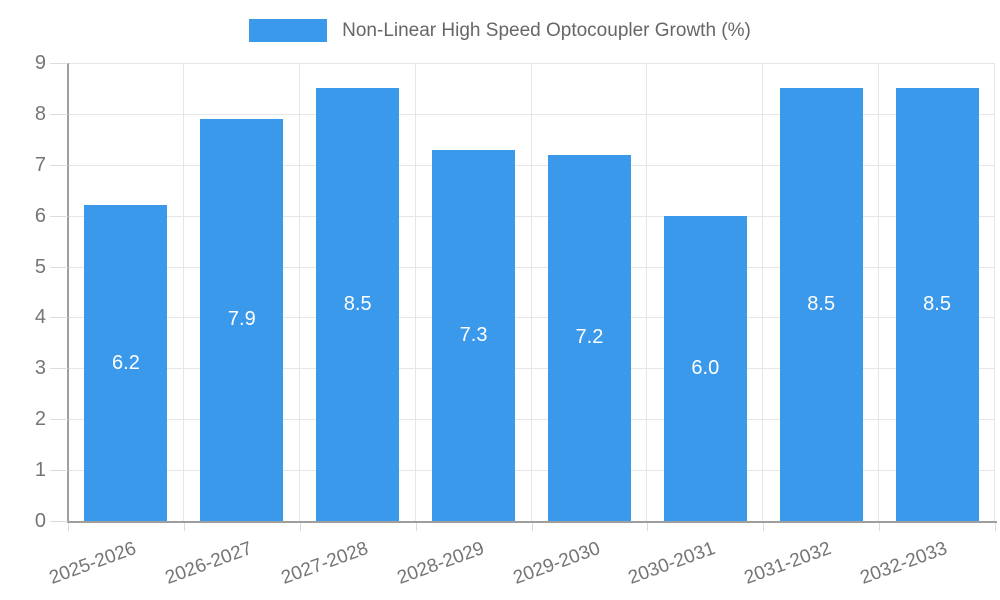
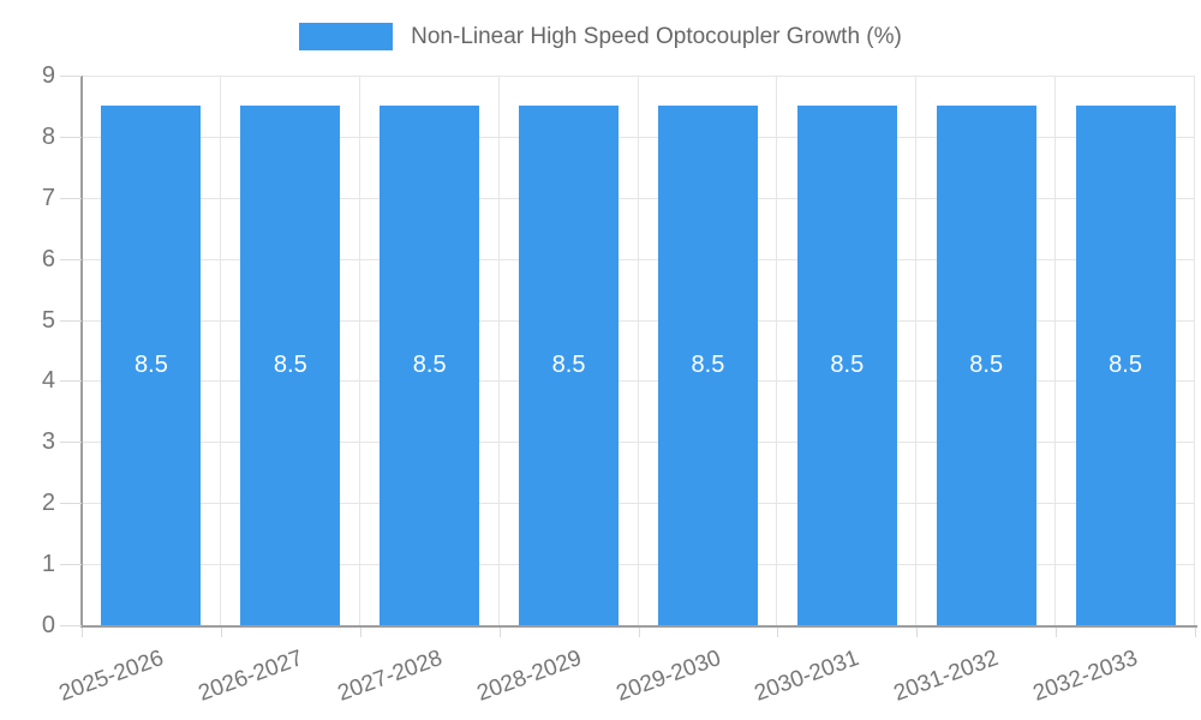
2025-2026: 6.2 -> 8.5
2026-2027: 7.9 -> 8.5
2028-2029: 7.3 -> 8.5
2029-2030: 7.2 -> 8.5
2030-2031: 6.0 -> 8.5
